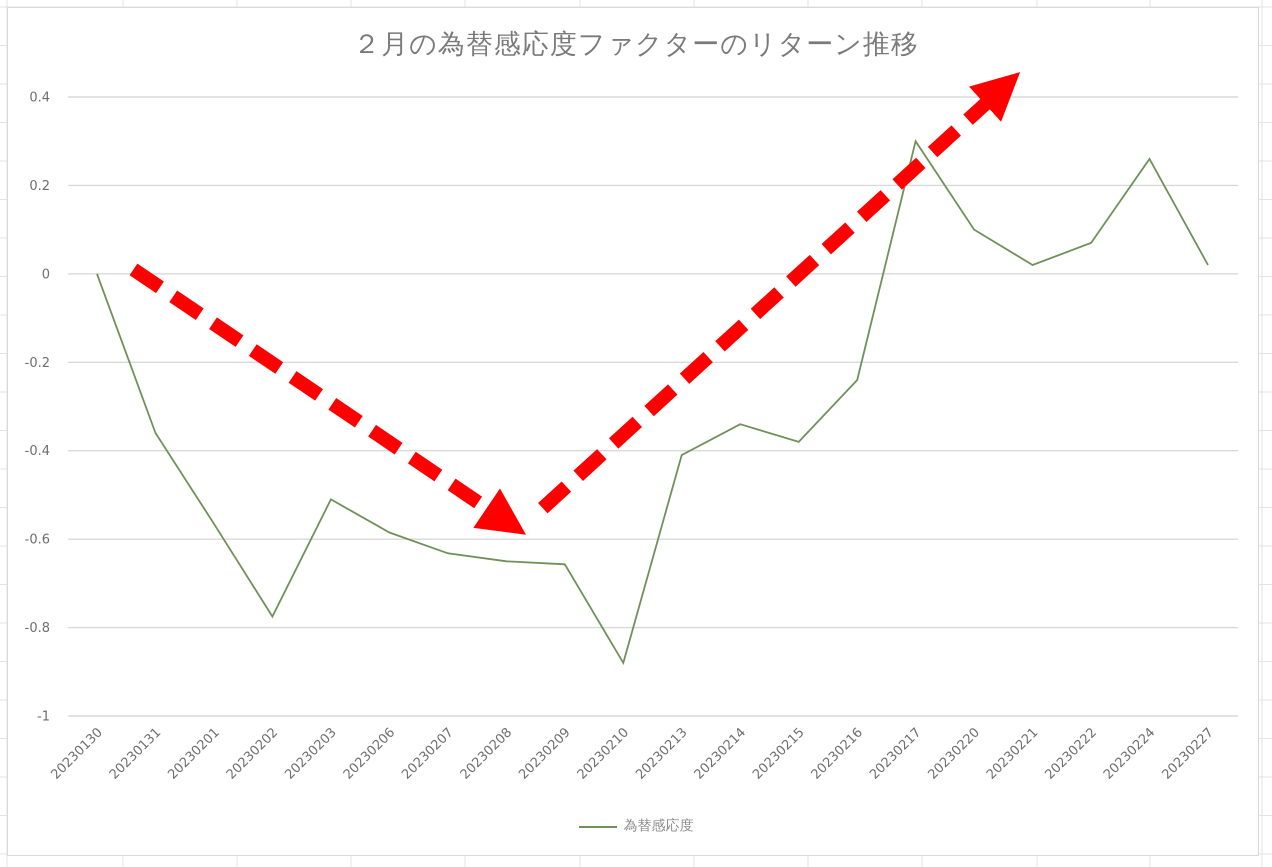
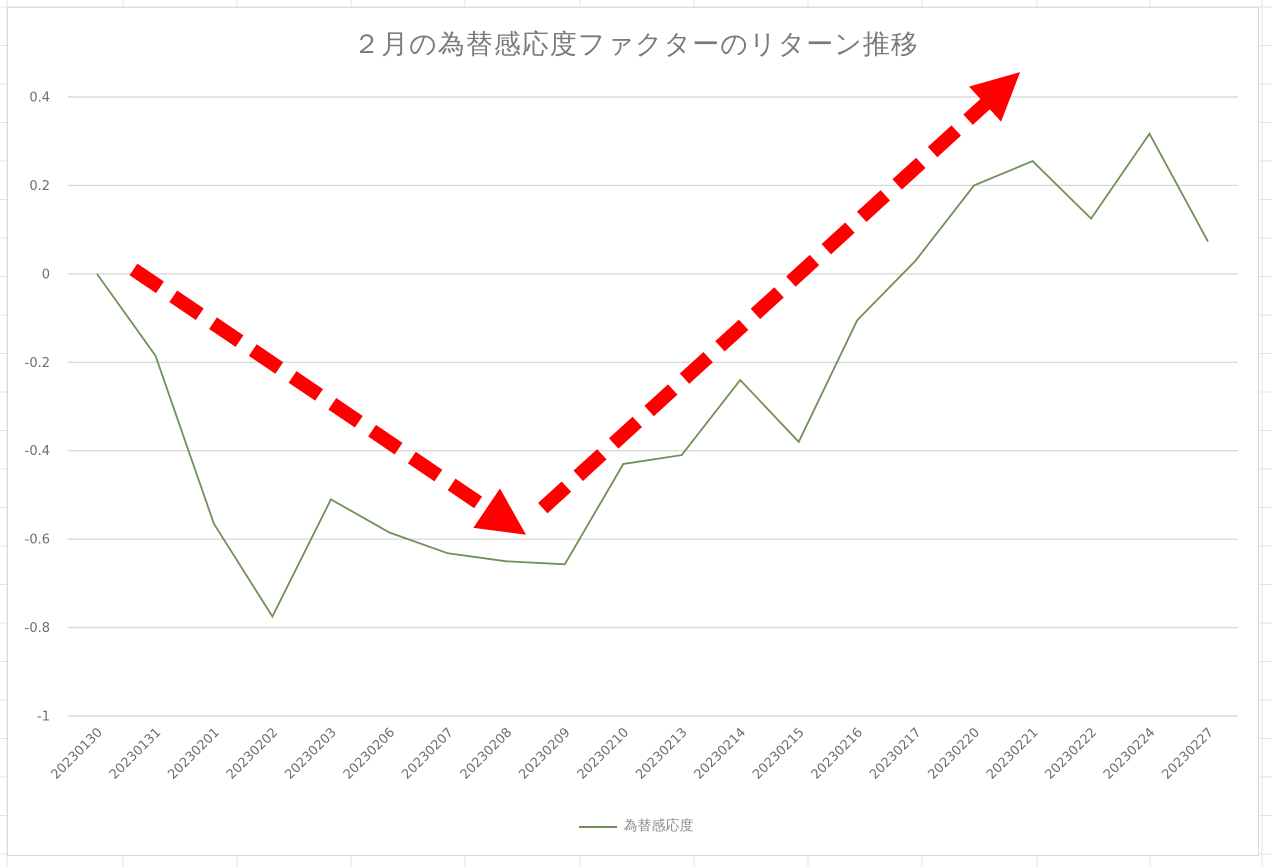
20230131: -0.36 -> -0.18
20230210: -0.88 -> -0.43
20230214: -0.34 -> -0.24
20230216: -0.24 -> -0.10
20230217: 0.30 -> 0.03
20230220: 0.10 -> 0.20
20230221: 0.02 -> 0.26
20230222: 0.07 -> 0.12
20230224: 0.26 -> 0.32
20230227: 0.02 -> 0.07
